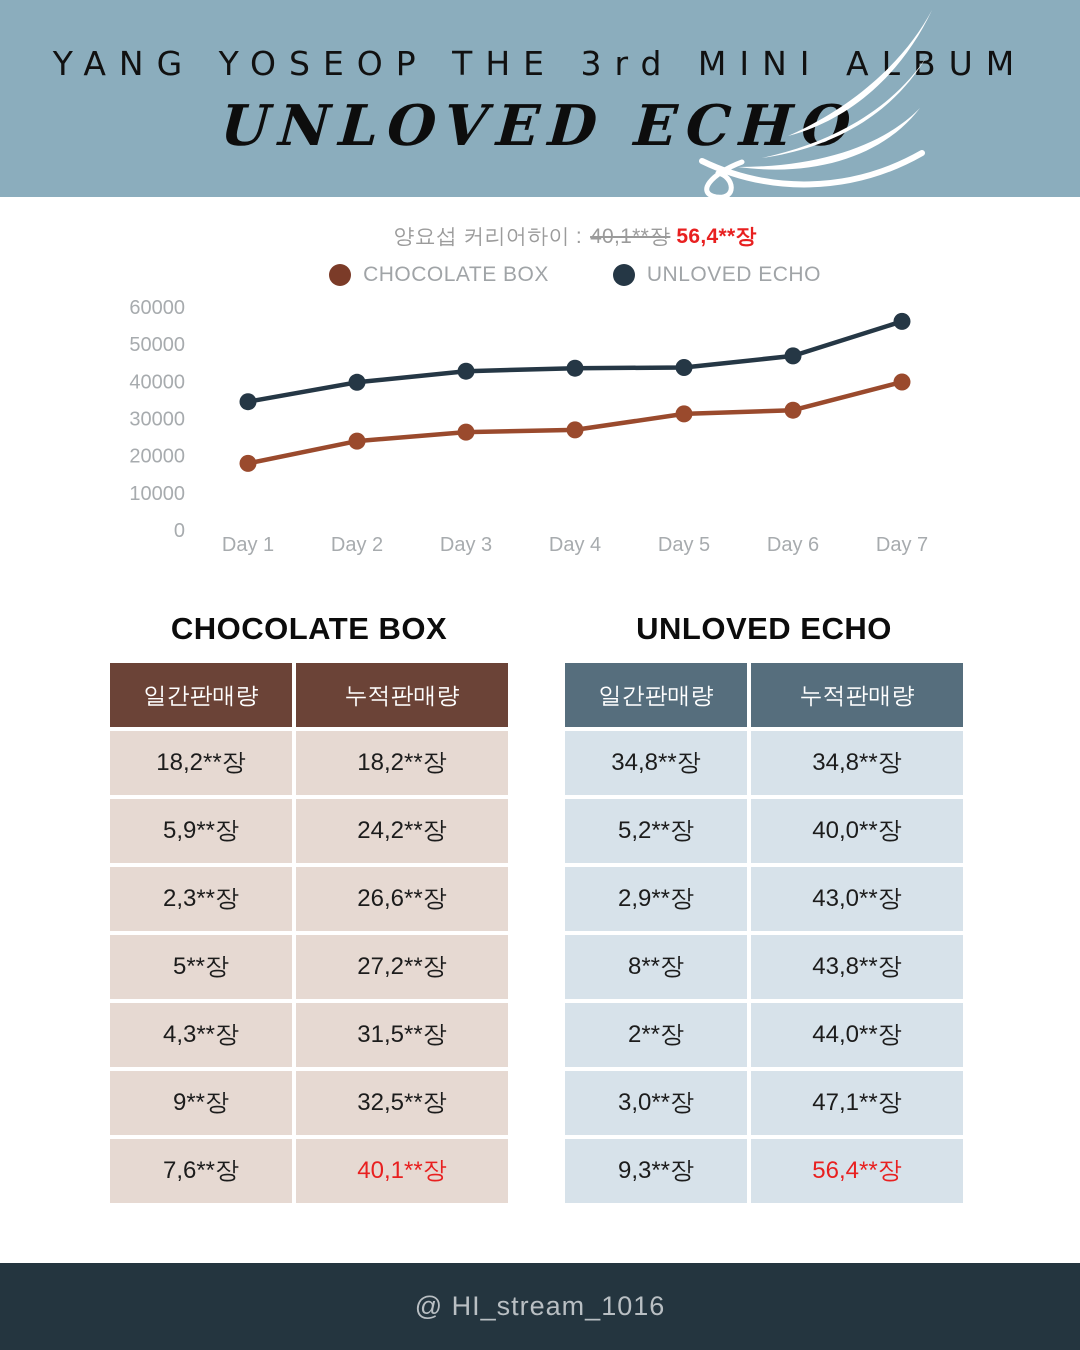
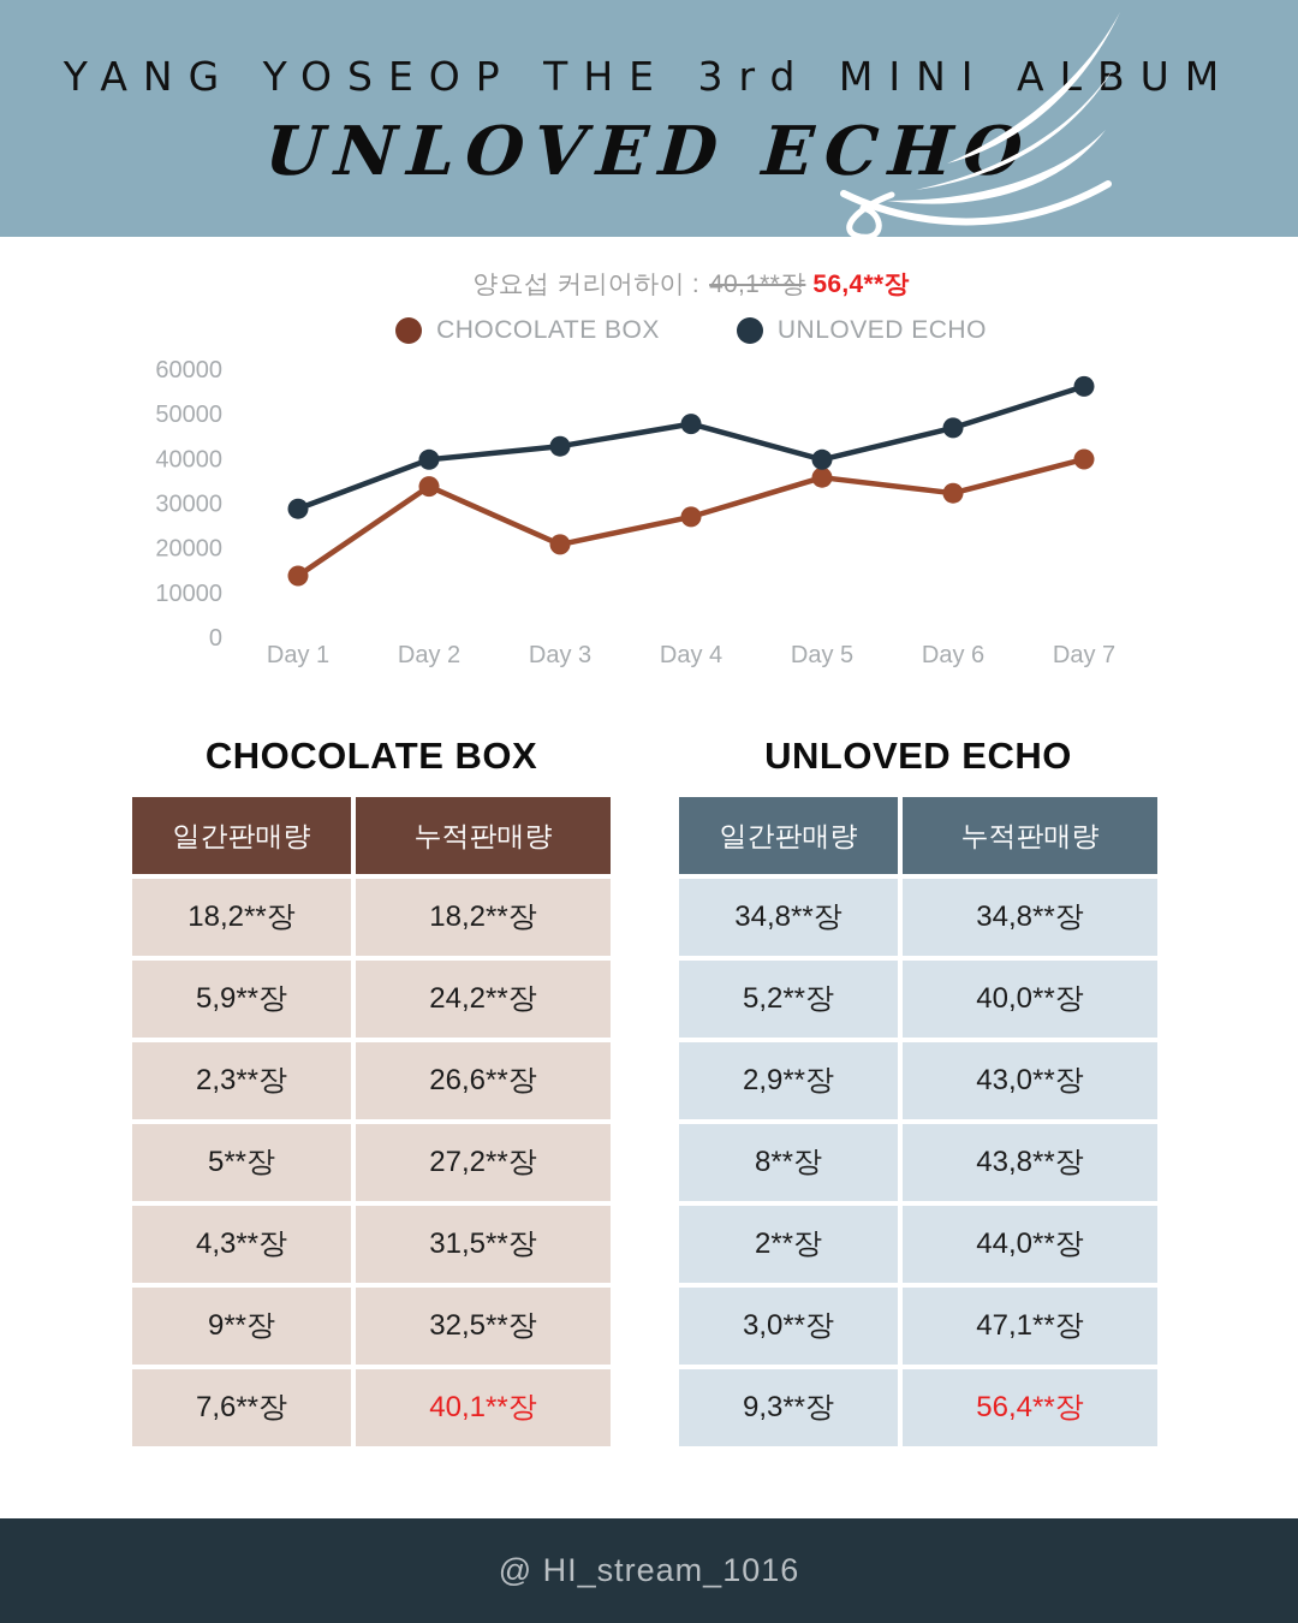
CHOCOLATE BOX/Day 1: 18000 -> 14000
UNLOVED ECHO/Day 1: 35000 -> 29000
CHOCOLATE BOX/Day 2: 24000 -> 34000
CHOCOLATE BOX/Day 3: 27000 -> 21000
UNLOVED ECHO/Day 4: 44000 -> 48000
CHOCOLATE BOX/Day 5: 32000 -> 36000
UNLOVED ECHO/Day 5: 44000 -> 40000
